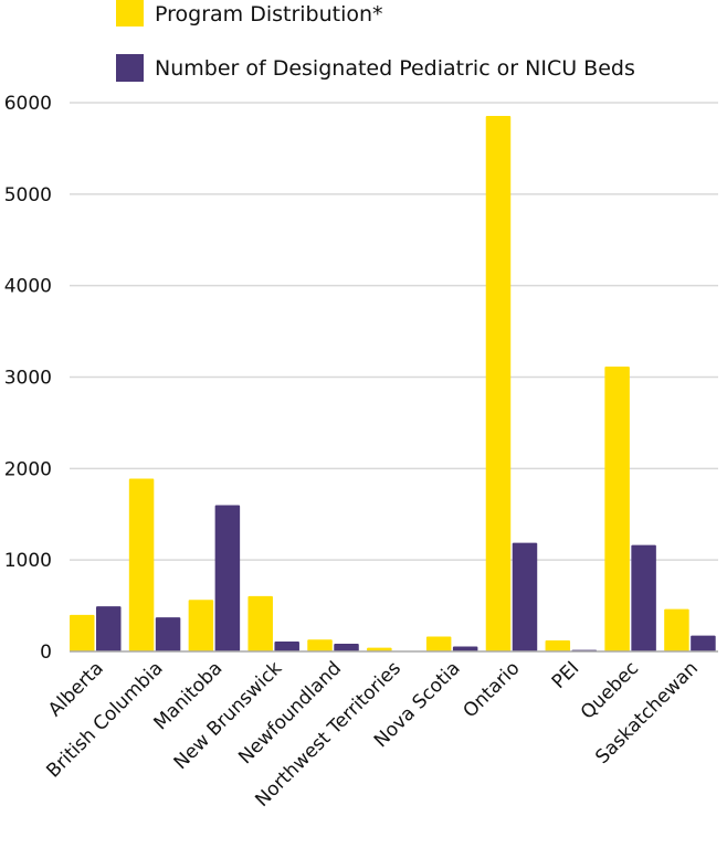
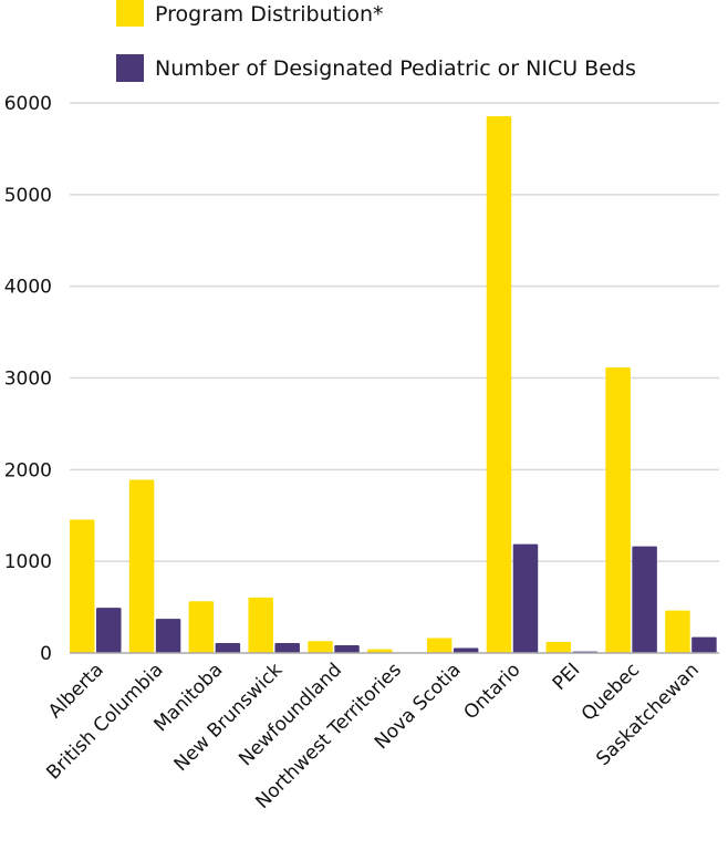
Program Distribution*/Alberta: 400 -> 1500
Number of Designated Pediatric or NICU Beds/Manitoba: 1600 -> 100
